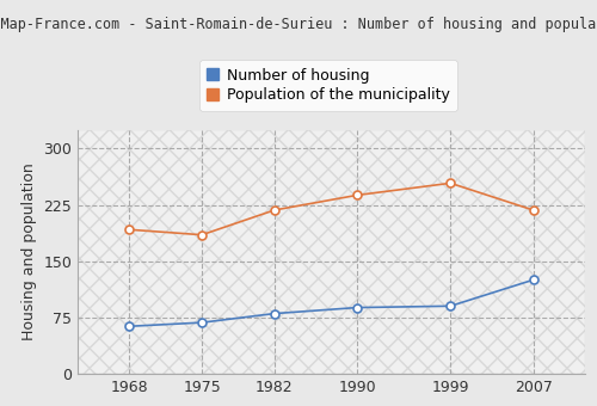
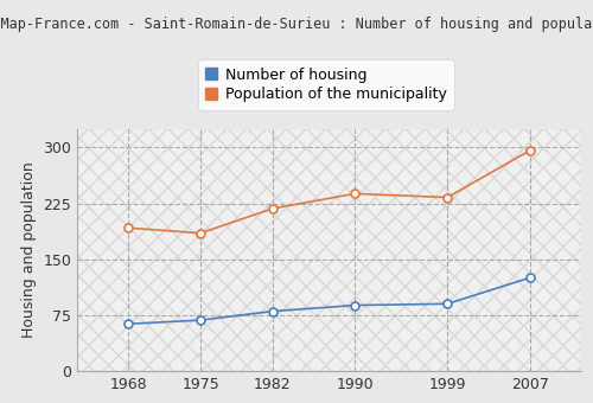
Population of the municipality/1999: 254 -> 233
Population of the municipality/2007: 218 -> 296
